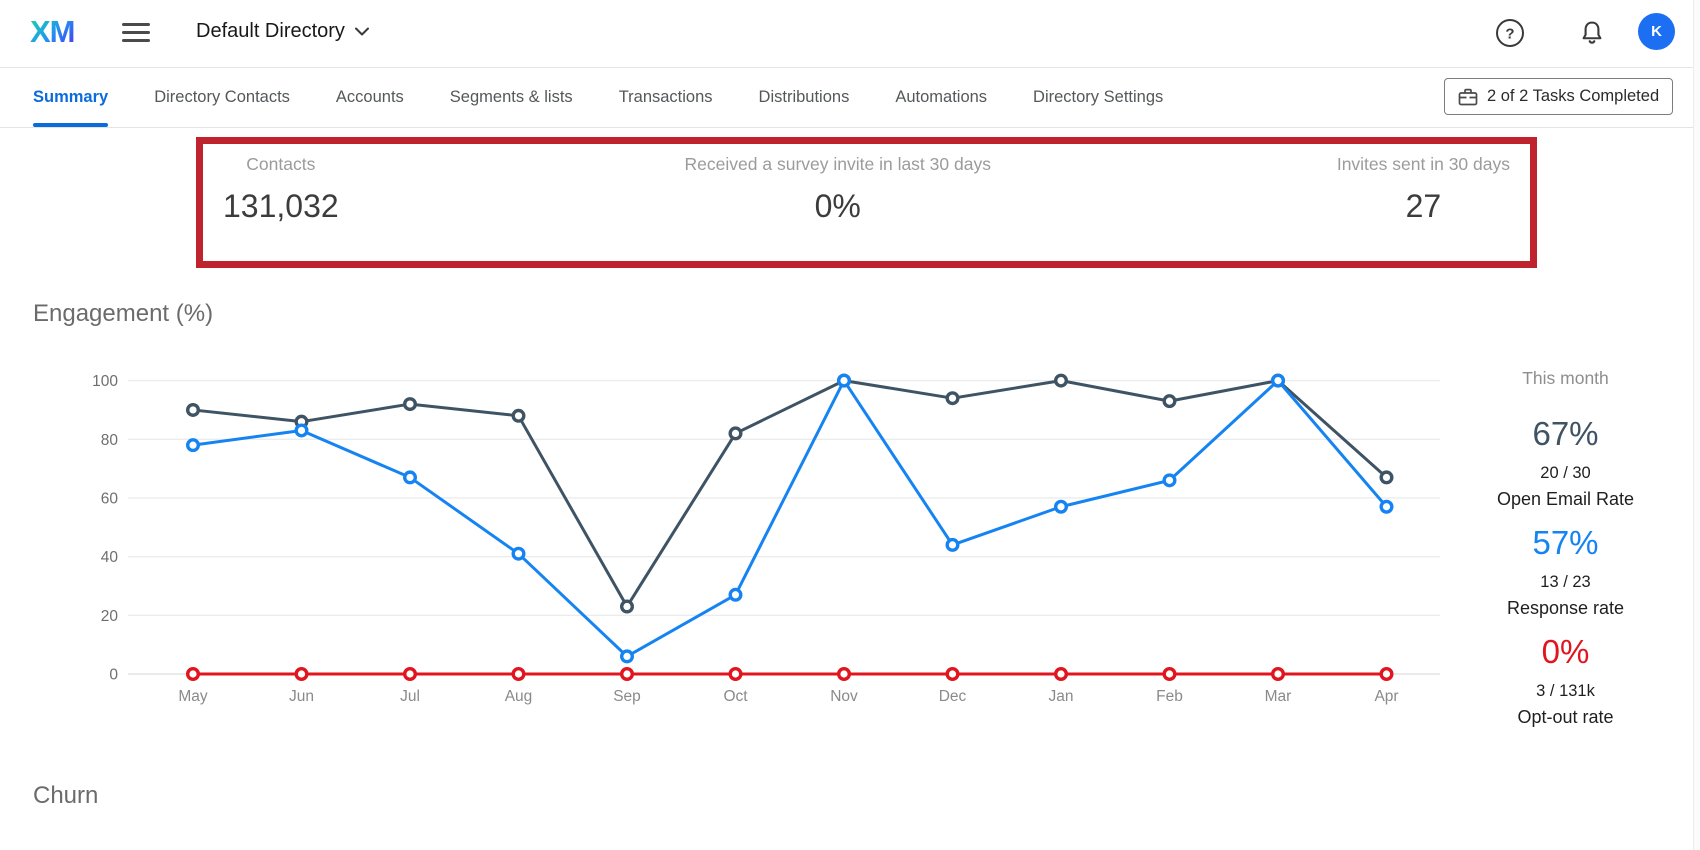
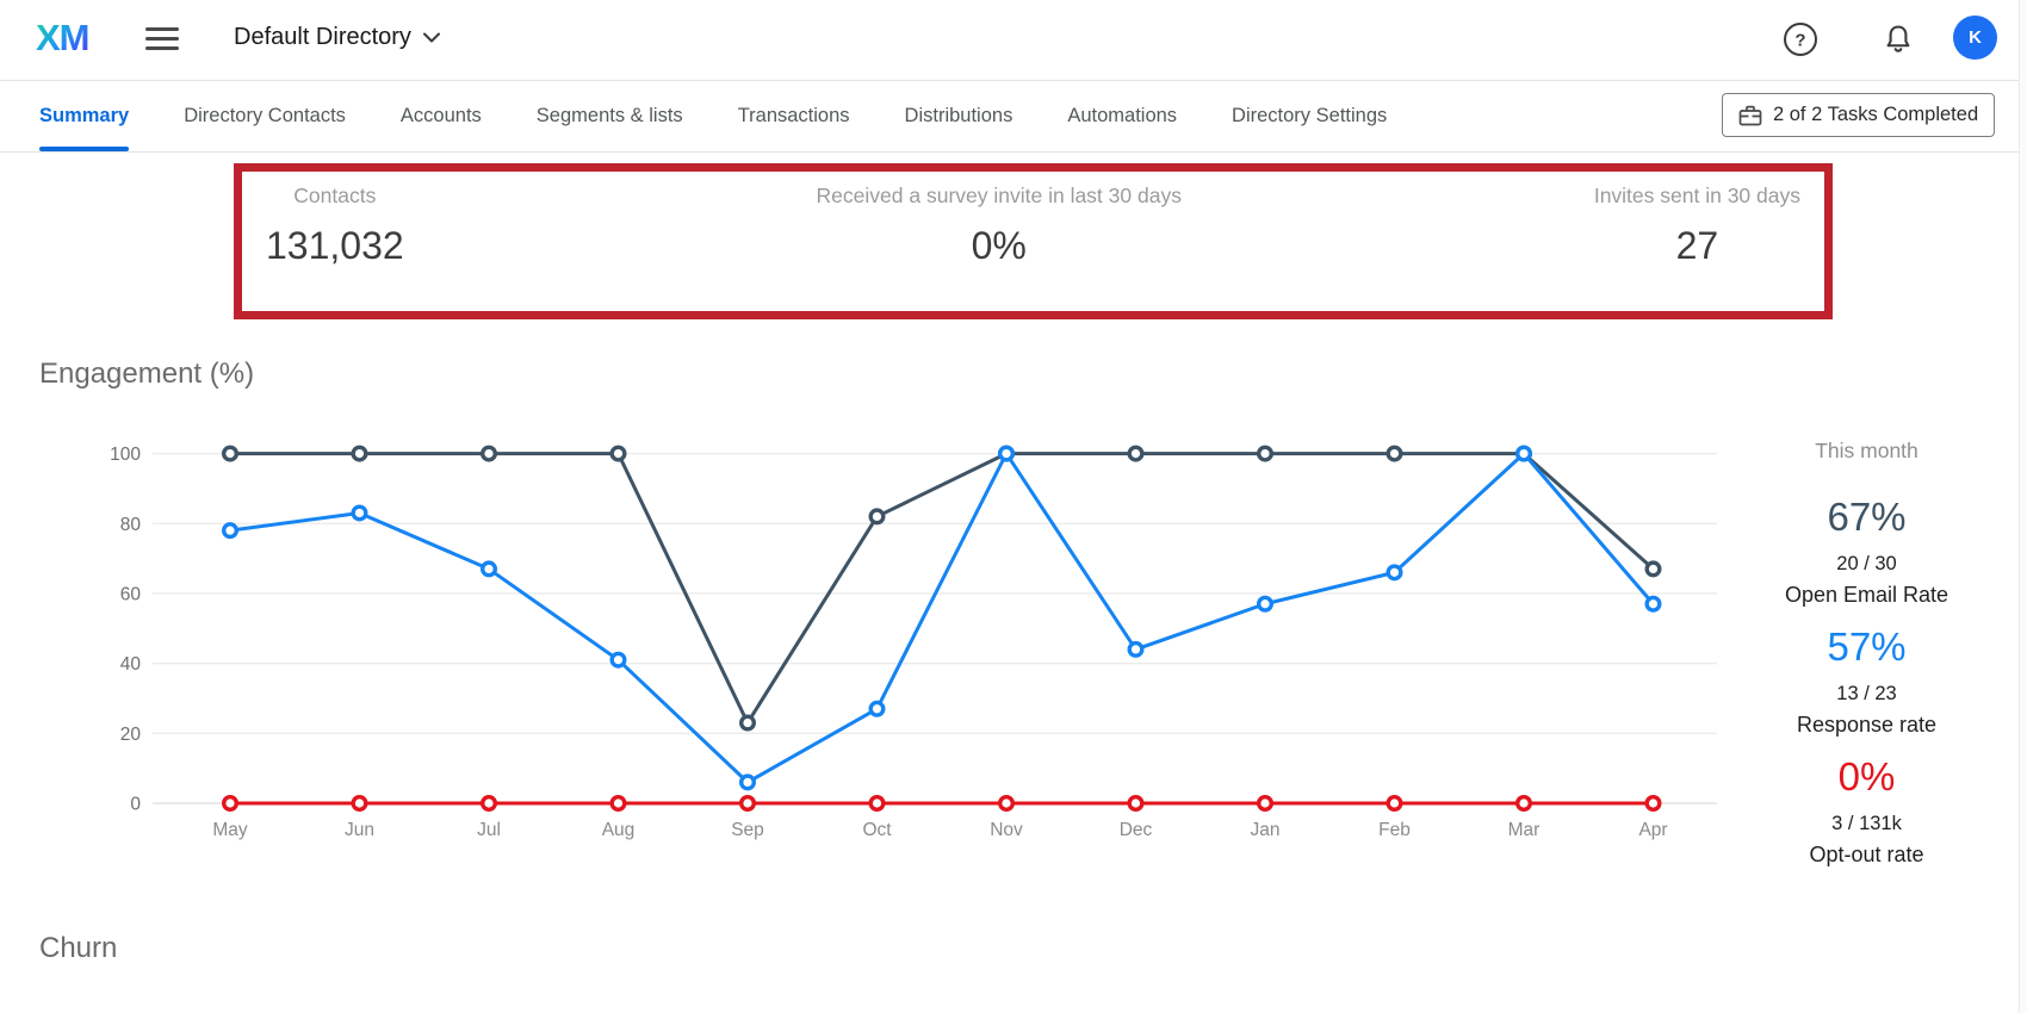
Open Email Rate/May: 90 -> 100
Open Email Rate/Jun: 86 -> 100
Open Email Rate/Jul: 92 -> 100
Open Email Rate/Aug: 88 -> 100
Open Email Rate/Dec: 94 -> 100
Open Email Rate/Feb: 93 -> 100
